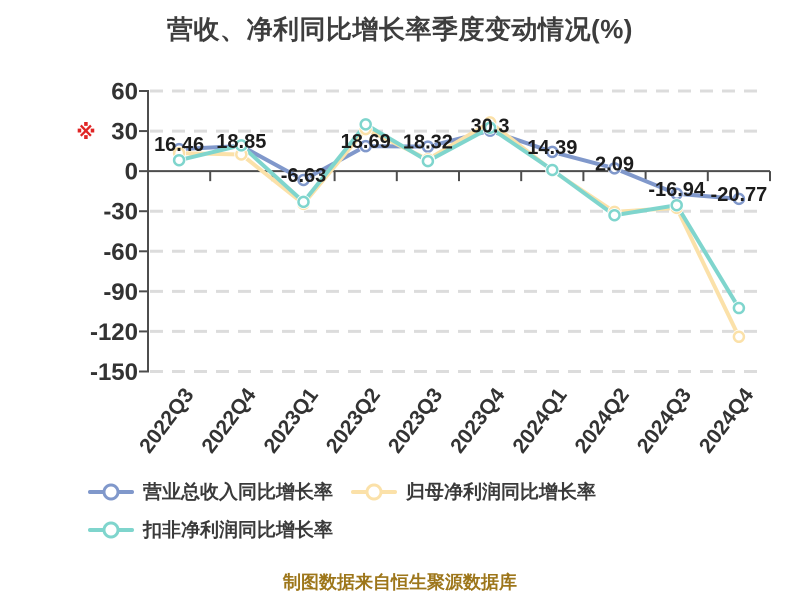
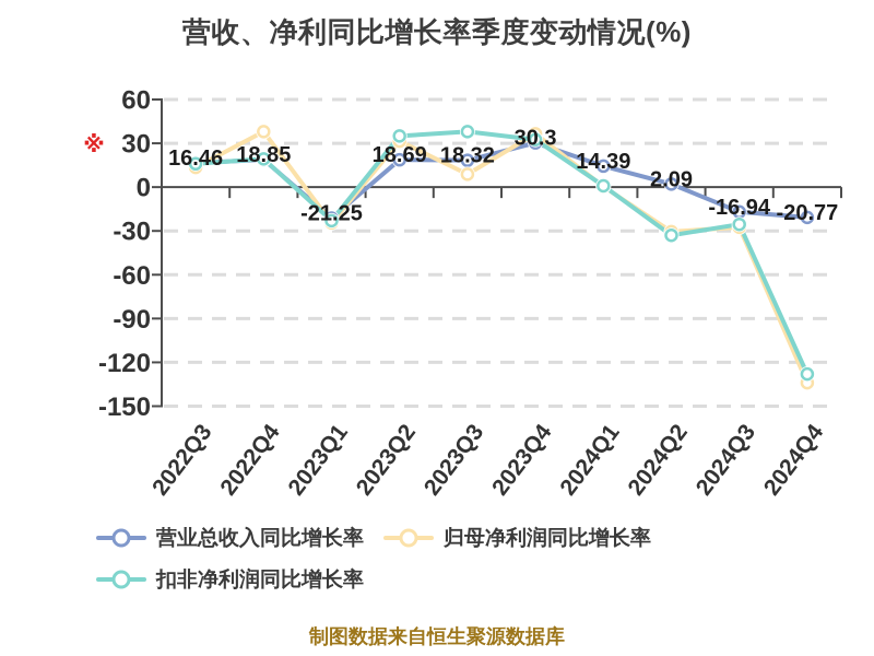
扣非净利润同比增长率/2022Q3: 8 -> 16
归母净利润同比增长率/2022Q4: 12 -> 38
营业总收入同比增长率/2023Q1: -6.63 -> -21.25
扣非净利润同比增长率/2023Q3: 8 -> 38
归母净利润同比增长率/2024Q4: -124 -> -134
扣非净利润同比增长率/2024Q4: -102 -> -128
